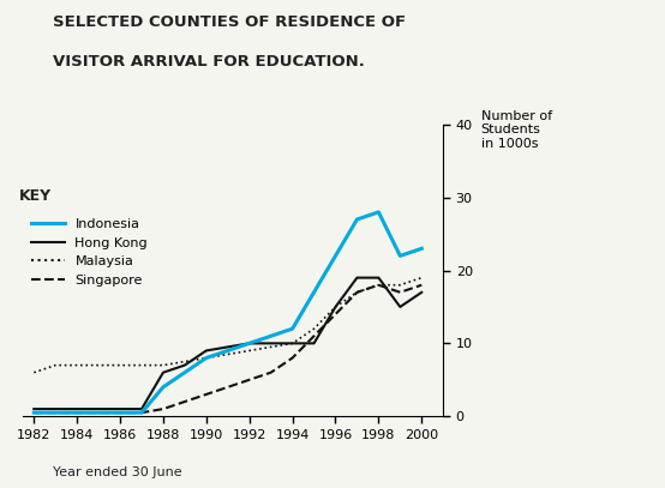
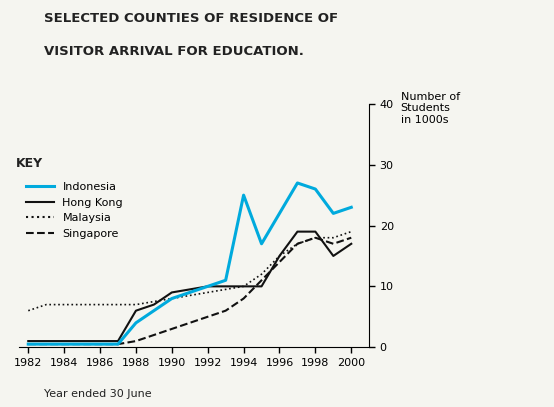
Indonesia/1994: 12.0 -> 25.0
Indonesia/1998: 28.0 -> 26.0
